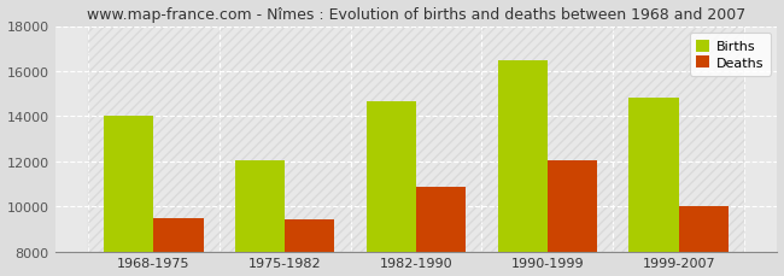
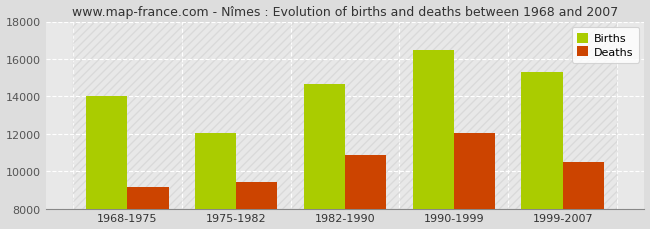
Deaths/1968-1975: 9500 -> 9200
Births/1999-2007: 14800 -> 15300
Deaths/1999-2007: 10000 -> 10500
